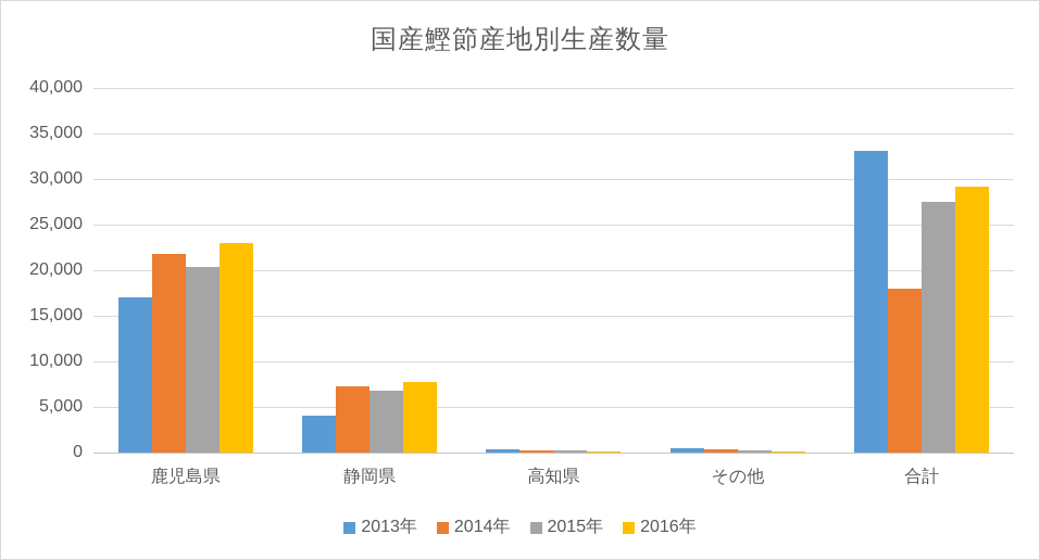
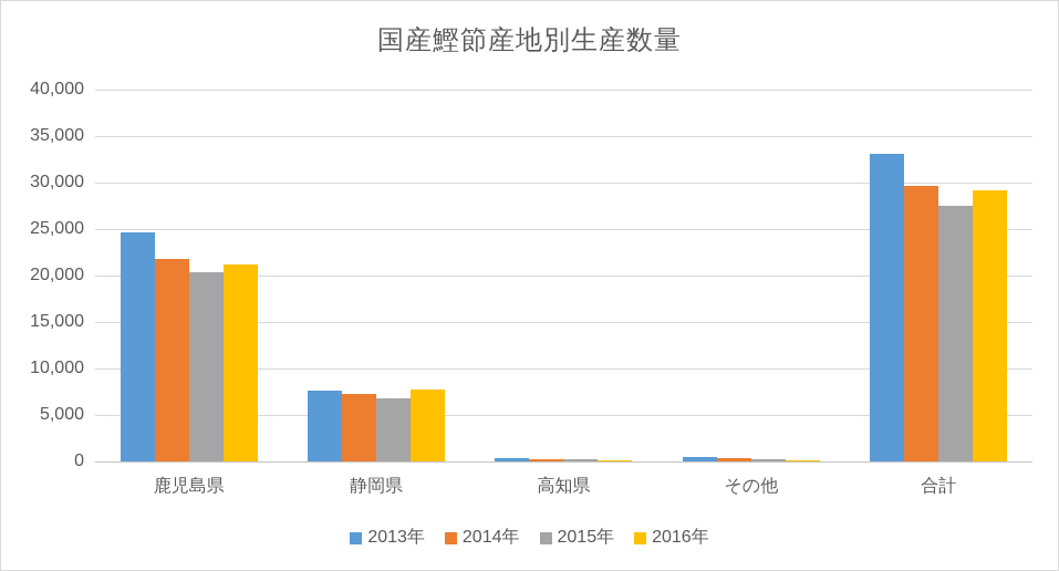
2013年/鹿児島県: 17000 -> 25000
2016年/鹿児島県: 23000 -> 21000
2013年/静岡県: 4000 -> 8000
2014年/合計: 18000 -> 30000
